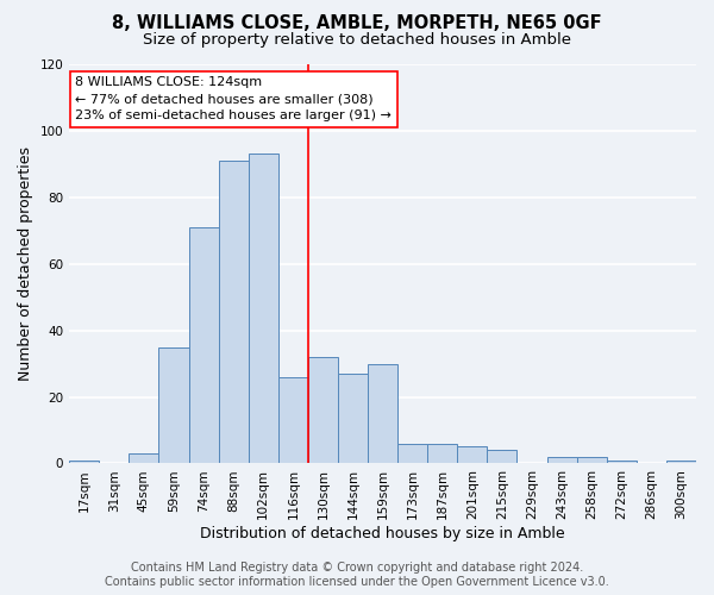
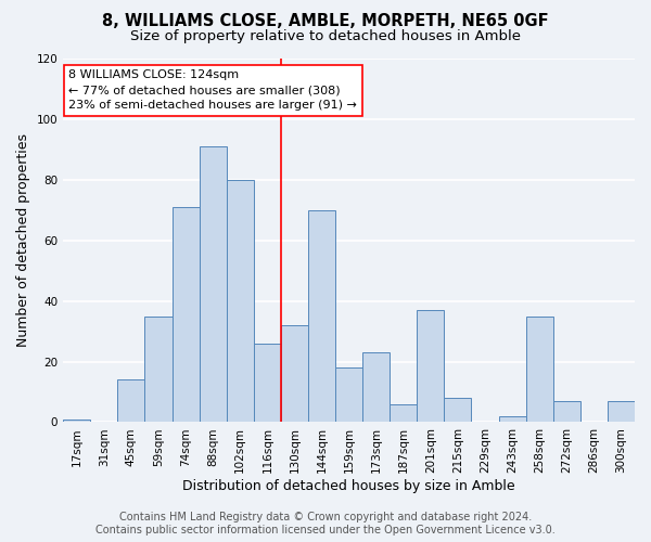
45sqm: 3 -> 14
102sqm: 93 -> 80
144sqm: 27 -> 70
159sqm: 30 -> 18
173sqm: 6 -> 23
201sqm: 5 -> 37
215sqm: 4 -> 8
258sqm: 2 -> 35
272sqm: 1 -> 7
300sqm: 1 -> 7
